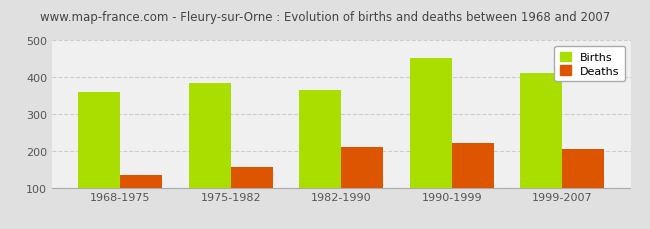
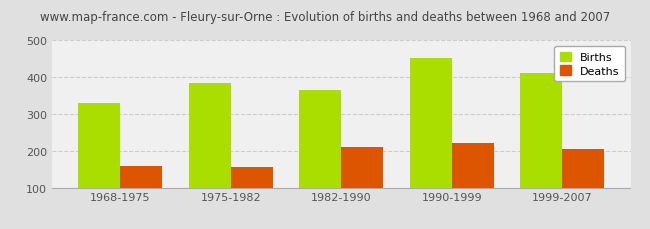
Births/1968-1975: 360 -> 330
Deaths/1968-1975: 135 -> 160
